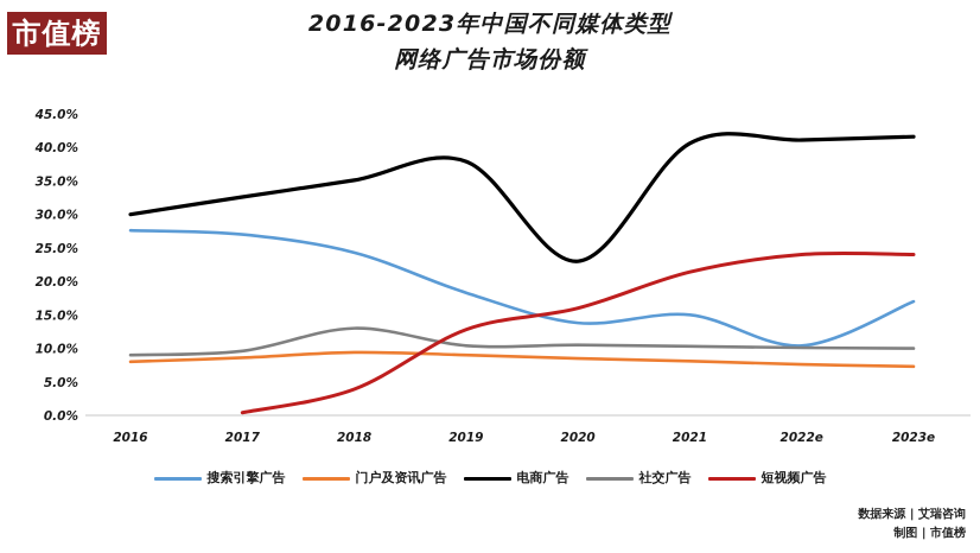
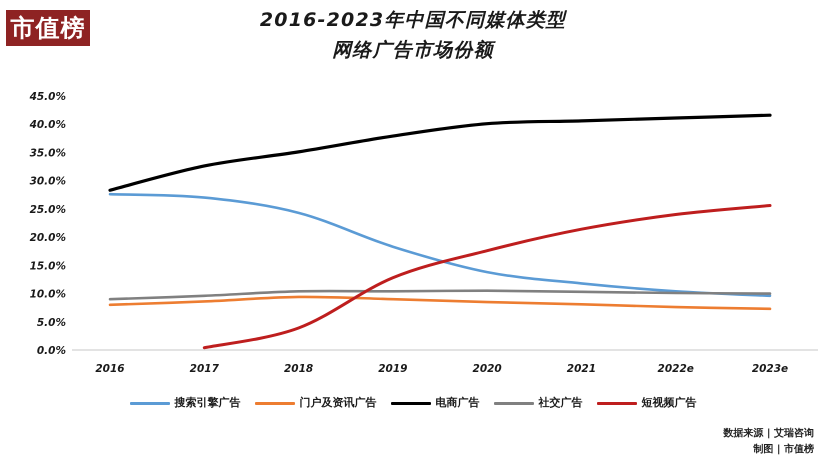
电商广告/2016: 30% -> 28%
社交广告/2018: 13% -> 10%
电商广告/2020: 23% -> 40%
短视频广告/2020: 16% -> 18%
搜索引擎广告/2021: 15% -> 12%
搜索引擎广告/2023e: 17% -> 10%
短视频广告/2023e: 24% -> 26%
